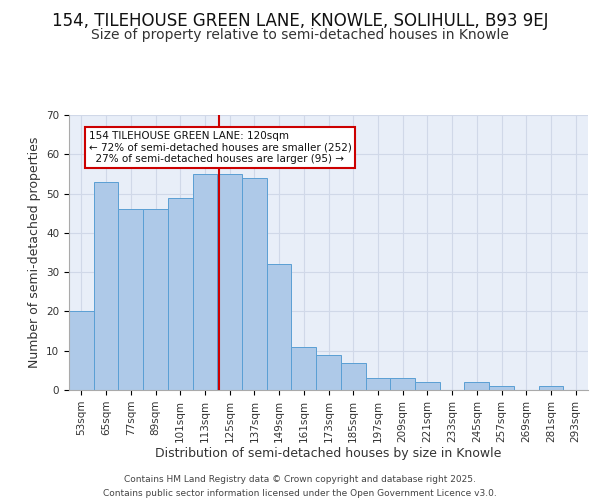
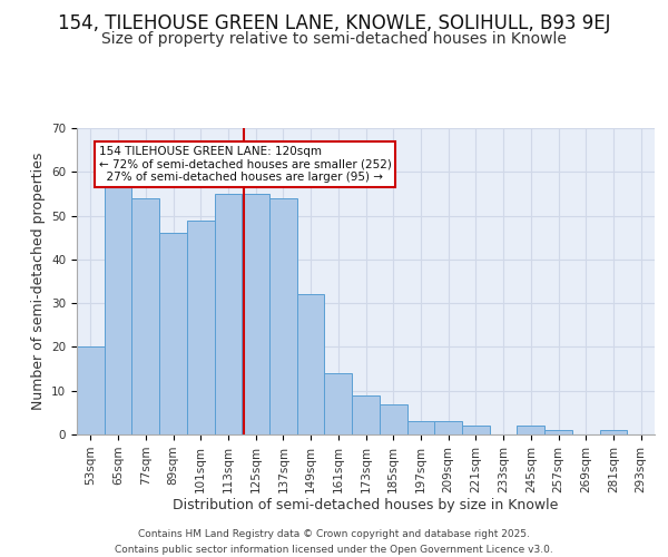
65sqm: 53 -> 57
77sqm: 46 -> 54
161sqm: 11 -> 14
